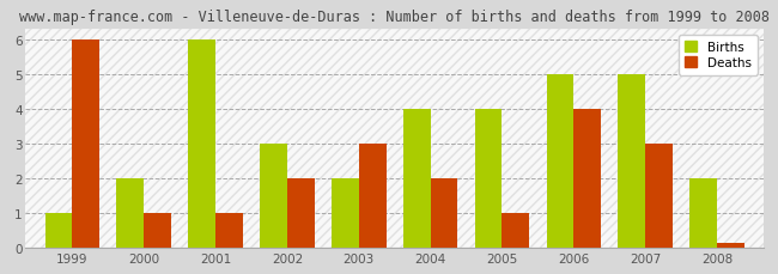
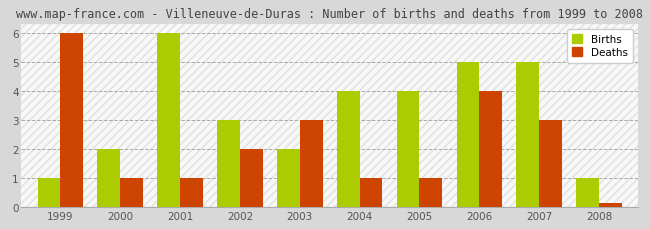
Deaths/2004: 2.00 -> 1.00
Births/2008: 2 -> 1
